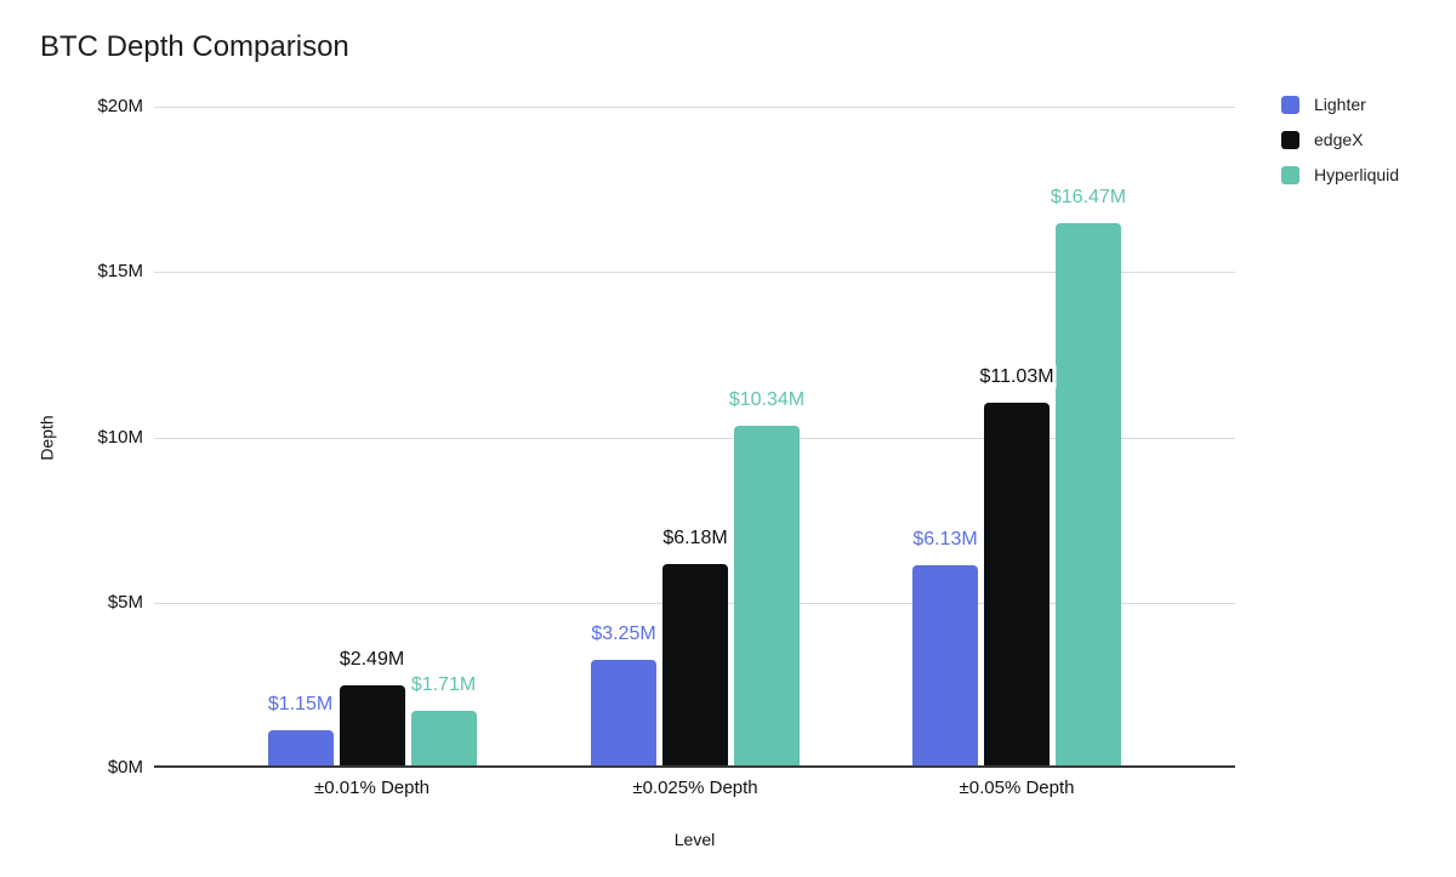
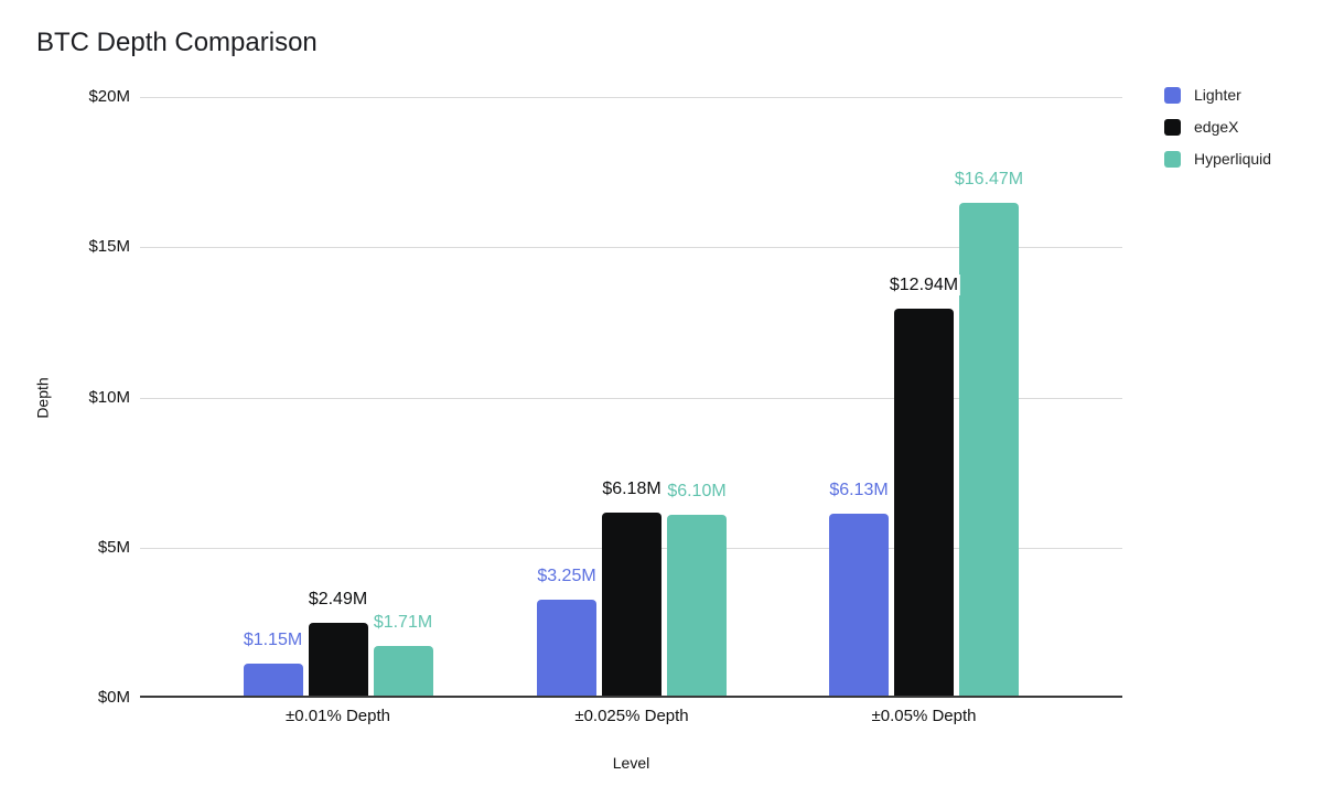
Hyperliquid/±0.025% Depth: $10.34M -> $6.10M
edgeX/±0.05% Depth: $11.03M -> $12.94M
